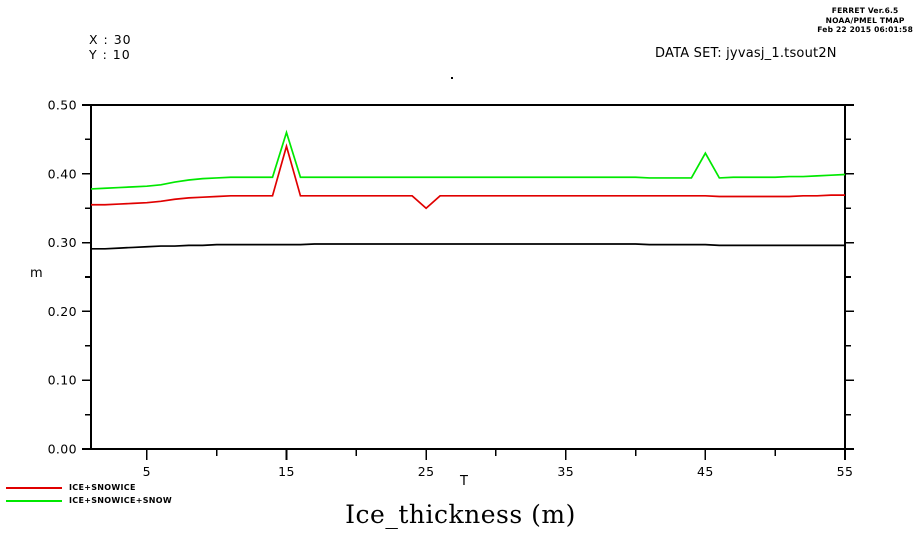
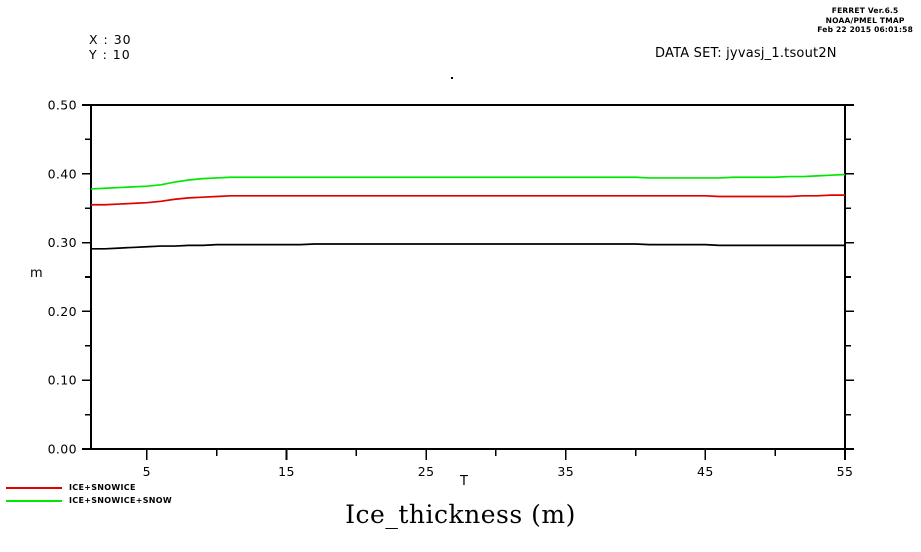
ICE+SNOWICE/15: 0.44 -> 0.37
ICE+SNOWICE+SNOW/15: 0.46 -> 0.40
ICE+SNOWICE/25: 0.35 -> 0.37
ICE+SNOWICE+SNOW/45: 0.43 -> 0.39
